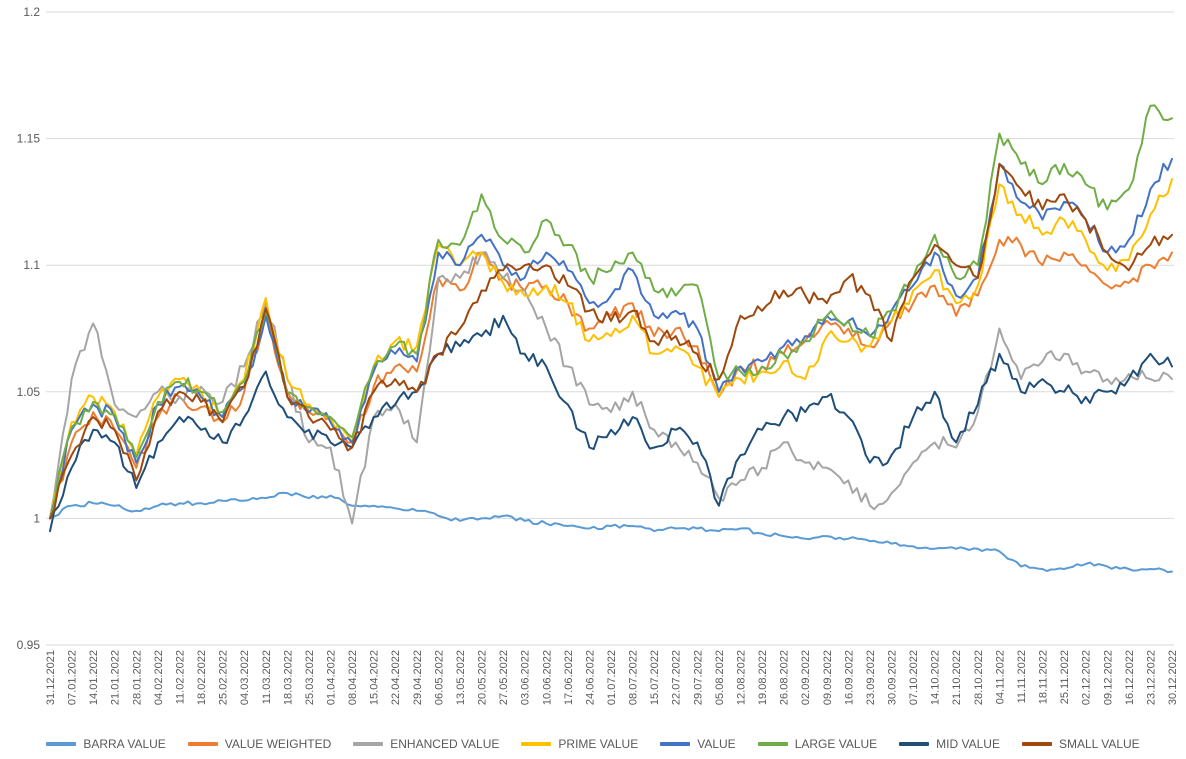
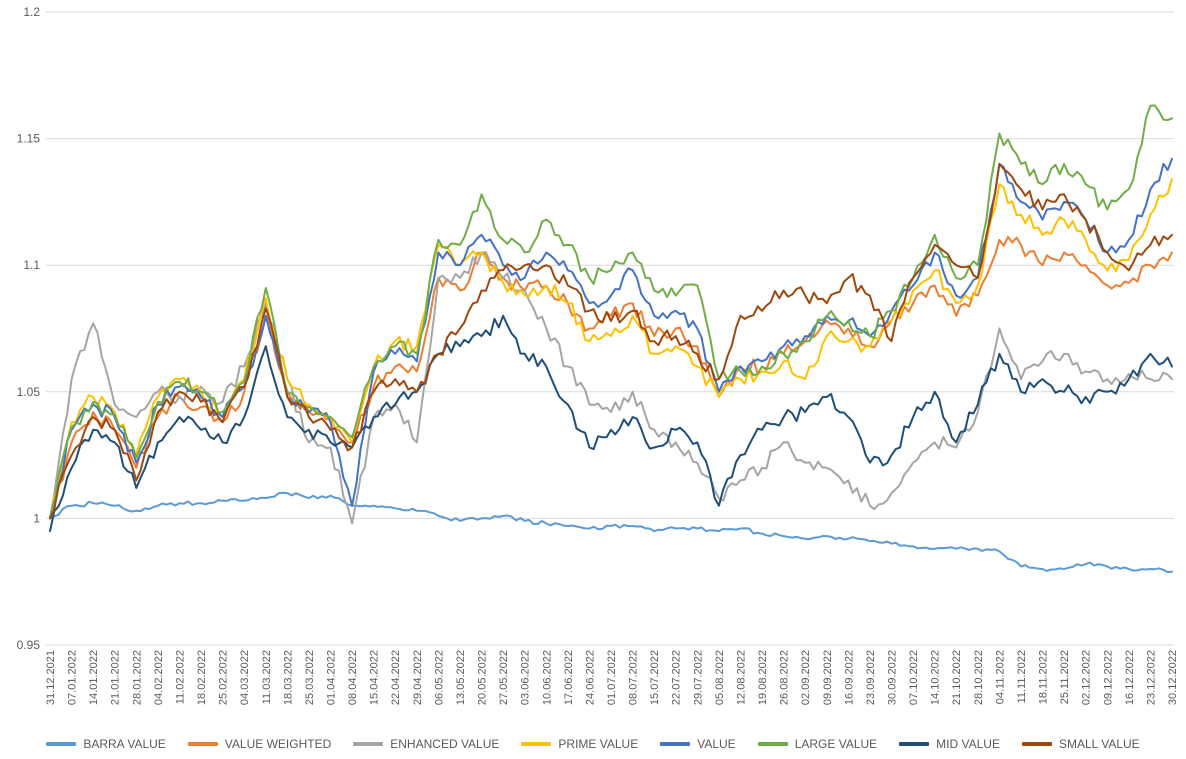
LARGE VALUE/11.03.2022: 1.082 -> 1.091
MID VALUE/11.03.2022: 1.058 -> 1.068
VALUE/08.04.2022: 1.030 -> 1.005
